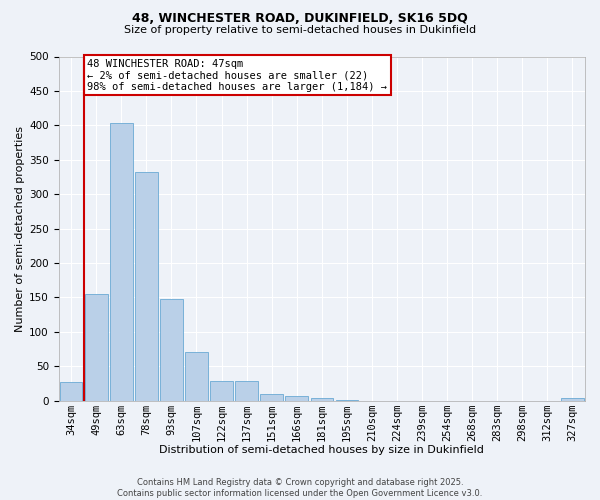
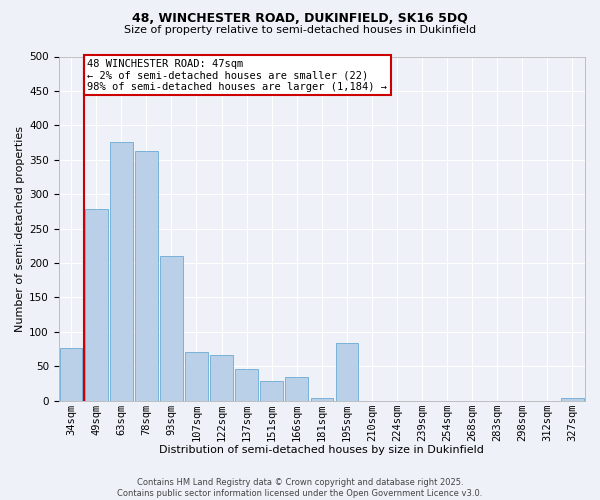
34sqm: 27 -> 76
49sqm: 155 -> 278
63sqm: 404 -> 376
78sqm: 332 -> 362
93sqm: 148 -> 210
122sqm: 28 -> 66
137sqm: 28 -> 46
151sqm: 10 -> 28
166sqm: 7 -> 34
195sqm: 1 -> 84
